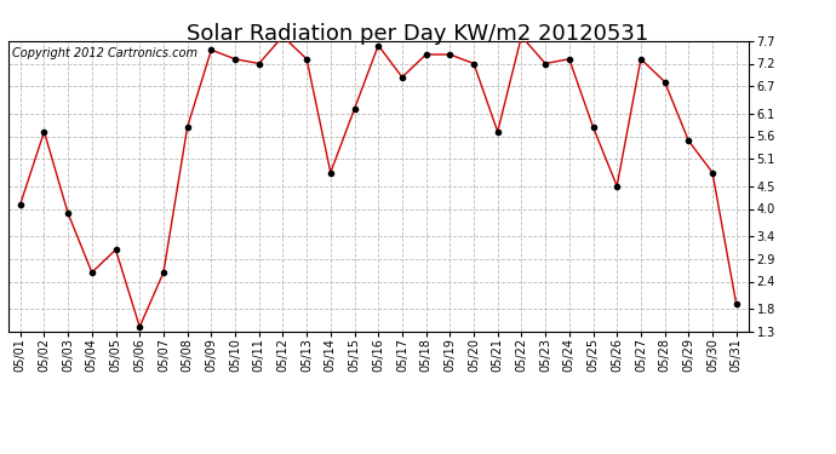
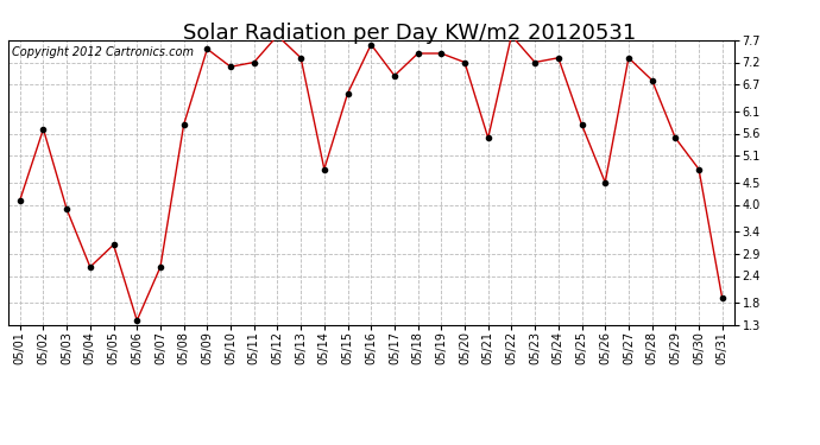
05/10: 7.3 -> 7.1
05/15: 6.2 -> 6.5
05/21: 5.7 -> 5.5
